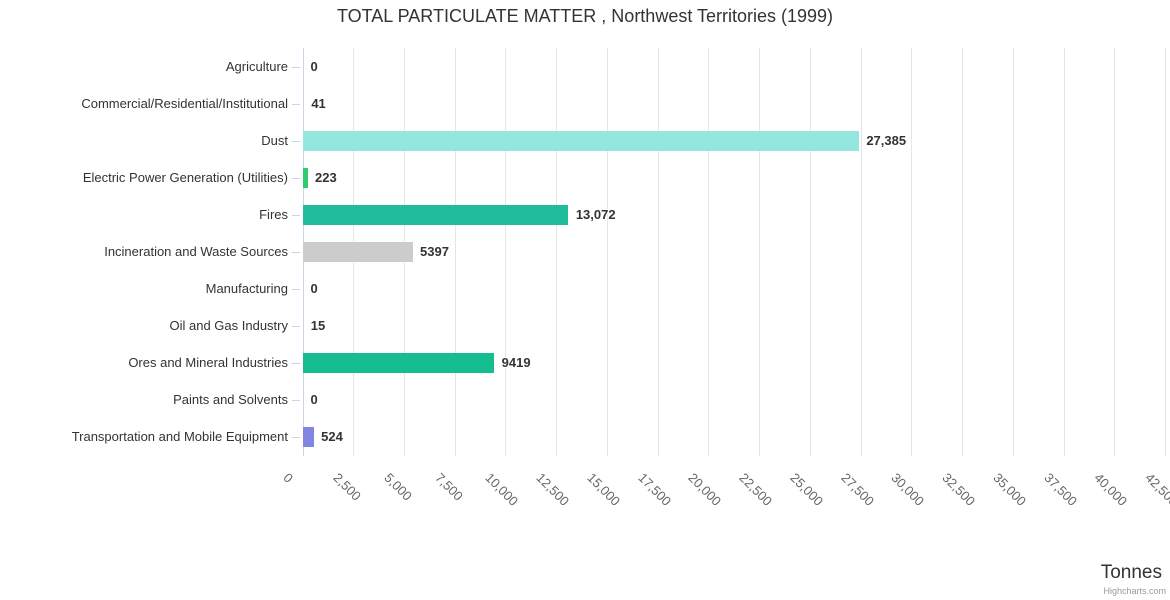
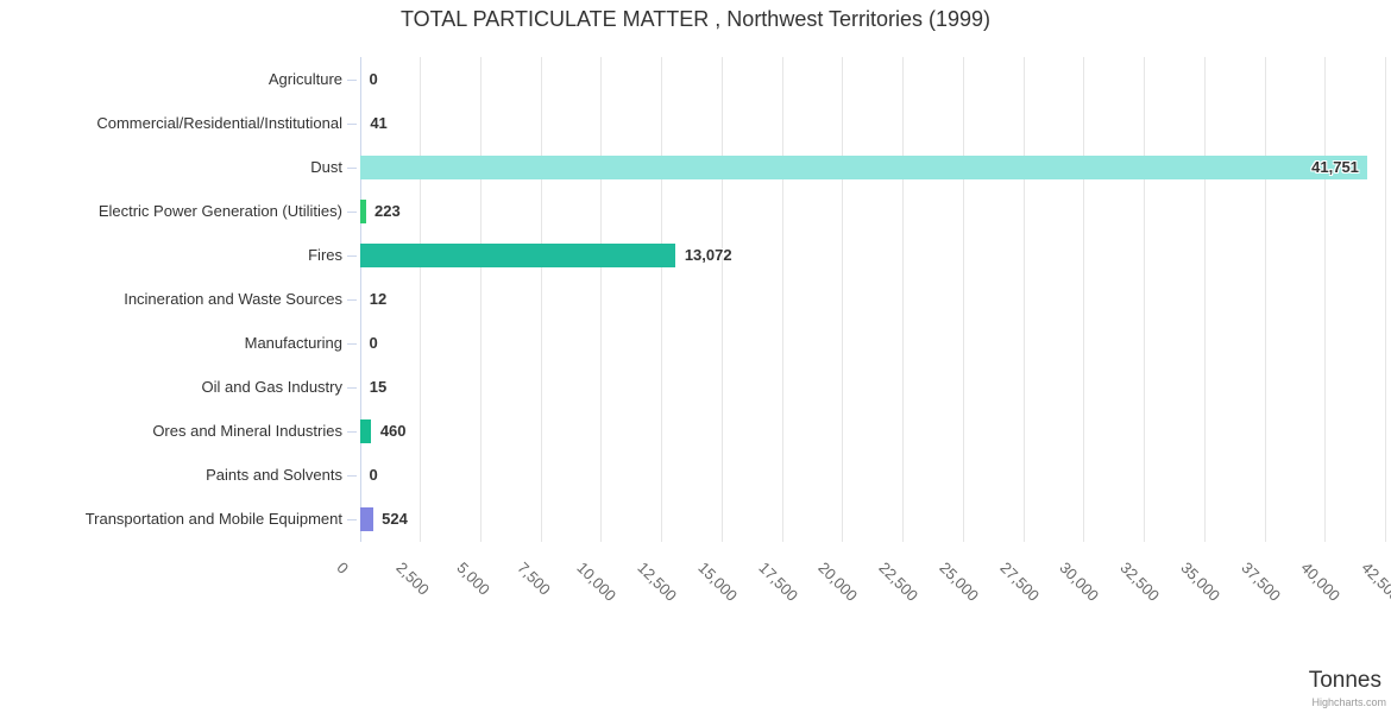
Dust: 27,385 -> 41,751
Incineration and Waste Sources: 5397 -> 12
Ores and Mineral Industries: 9419 -> 460
